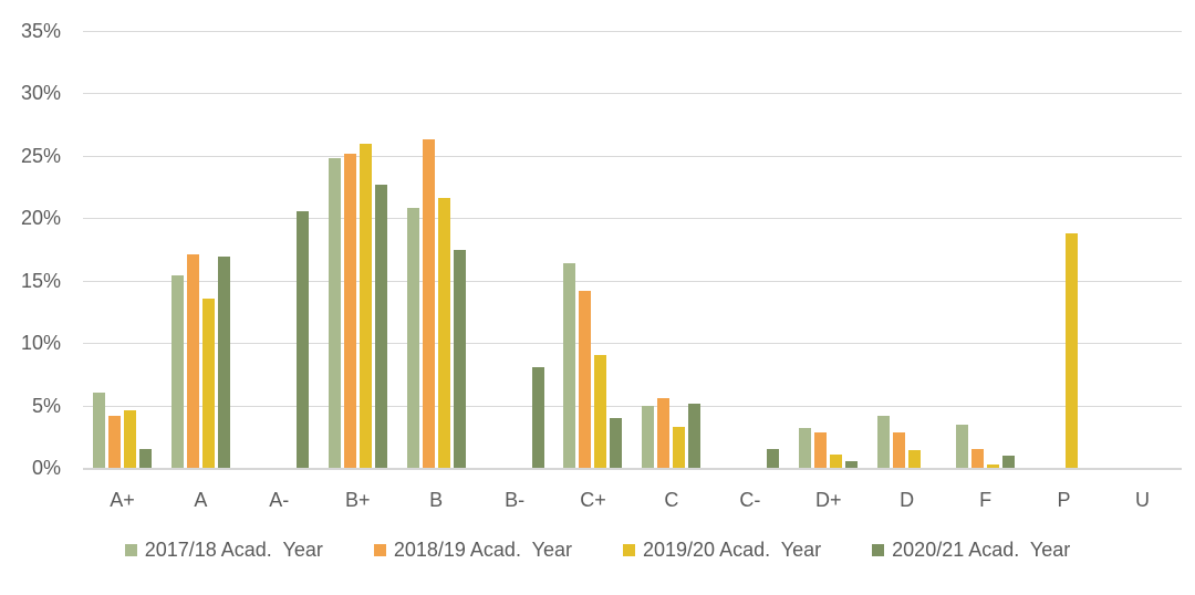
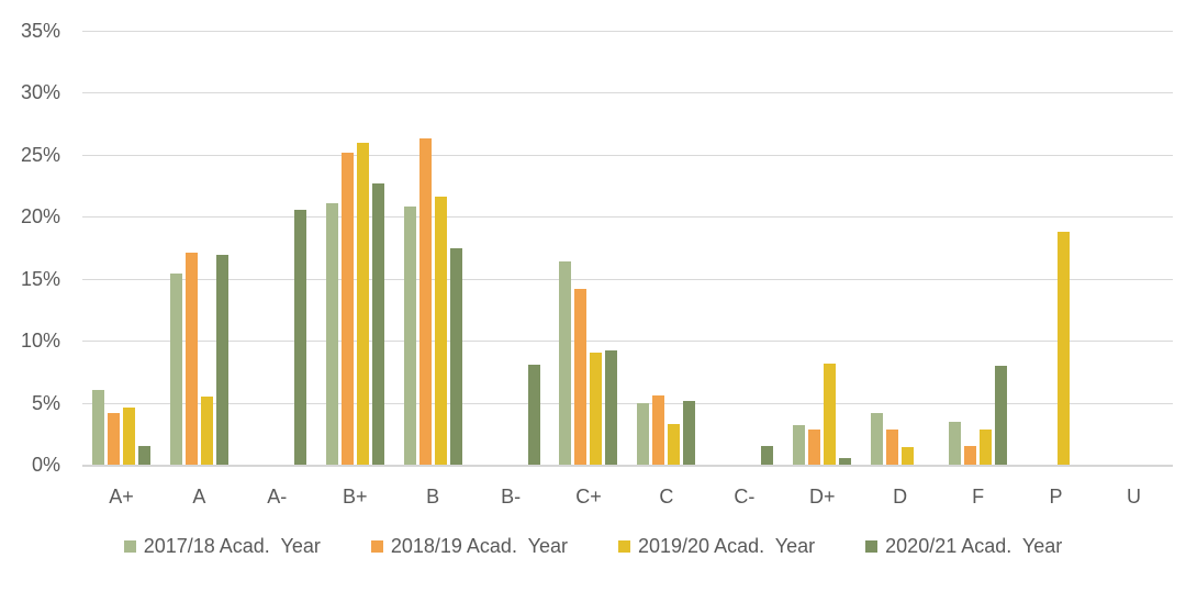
2019/20 Acad. Year/A: 13.6% -> 5.5%
2017/18 Acad. Year/B+: 24.8% -> 21.1%
2020/21 Acad. Year/C+: 4.0% -> 9.2%
2019/20 Acad. Year/D+: 1.1% -> 8.2%
2019/20 Acad. Year/F: 0.3% -> 2.8%
2020/21 Acad. Year/F: 1.0% -> 8.0%
